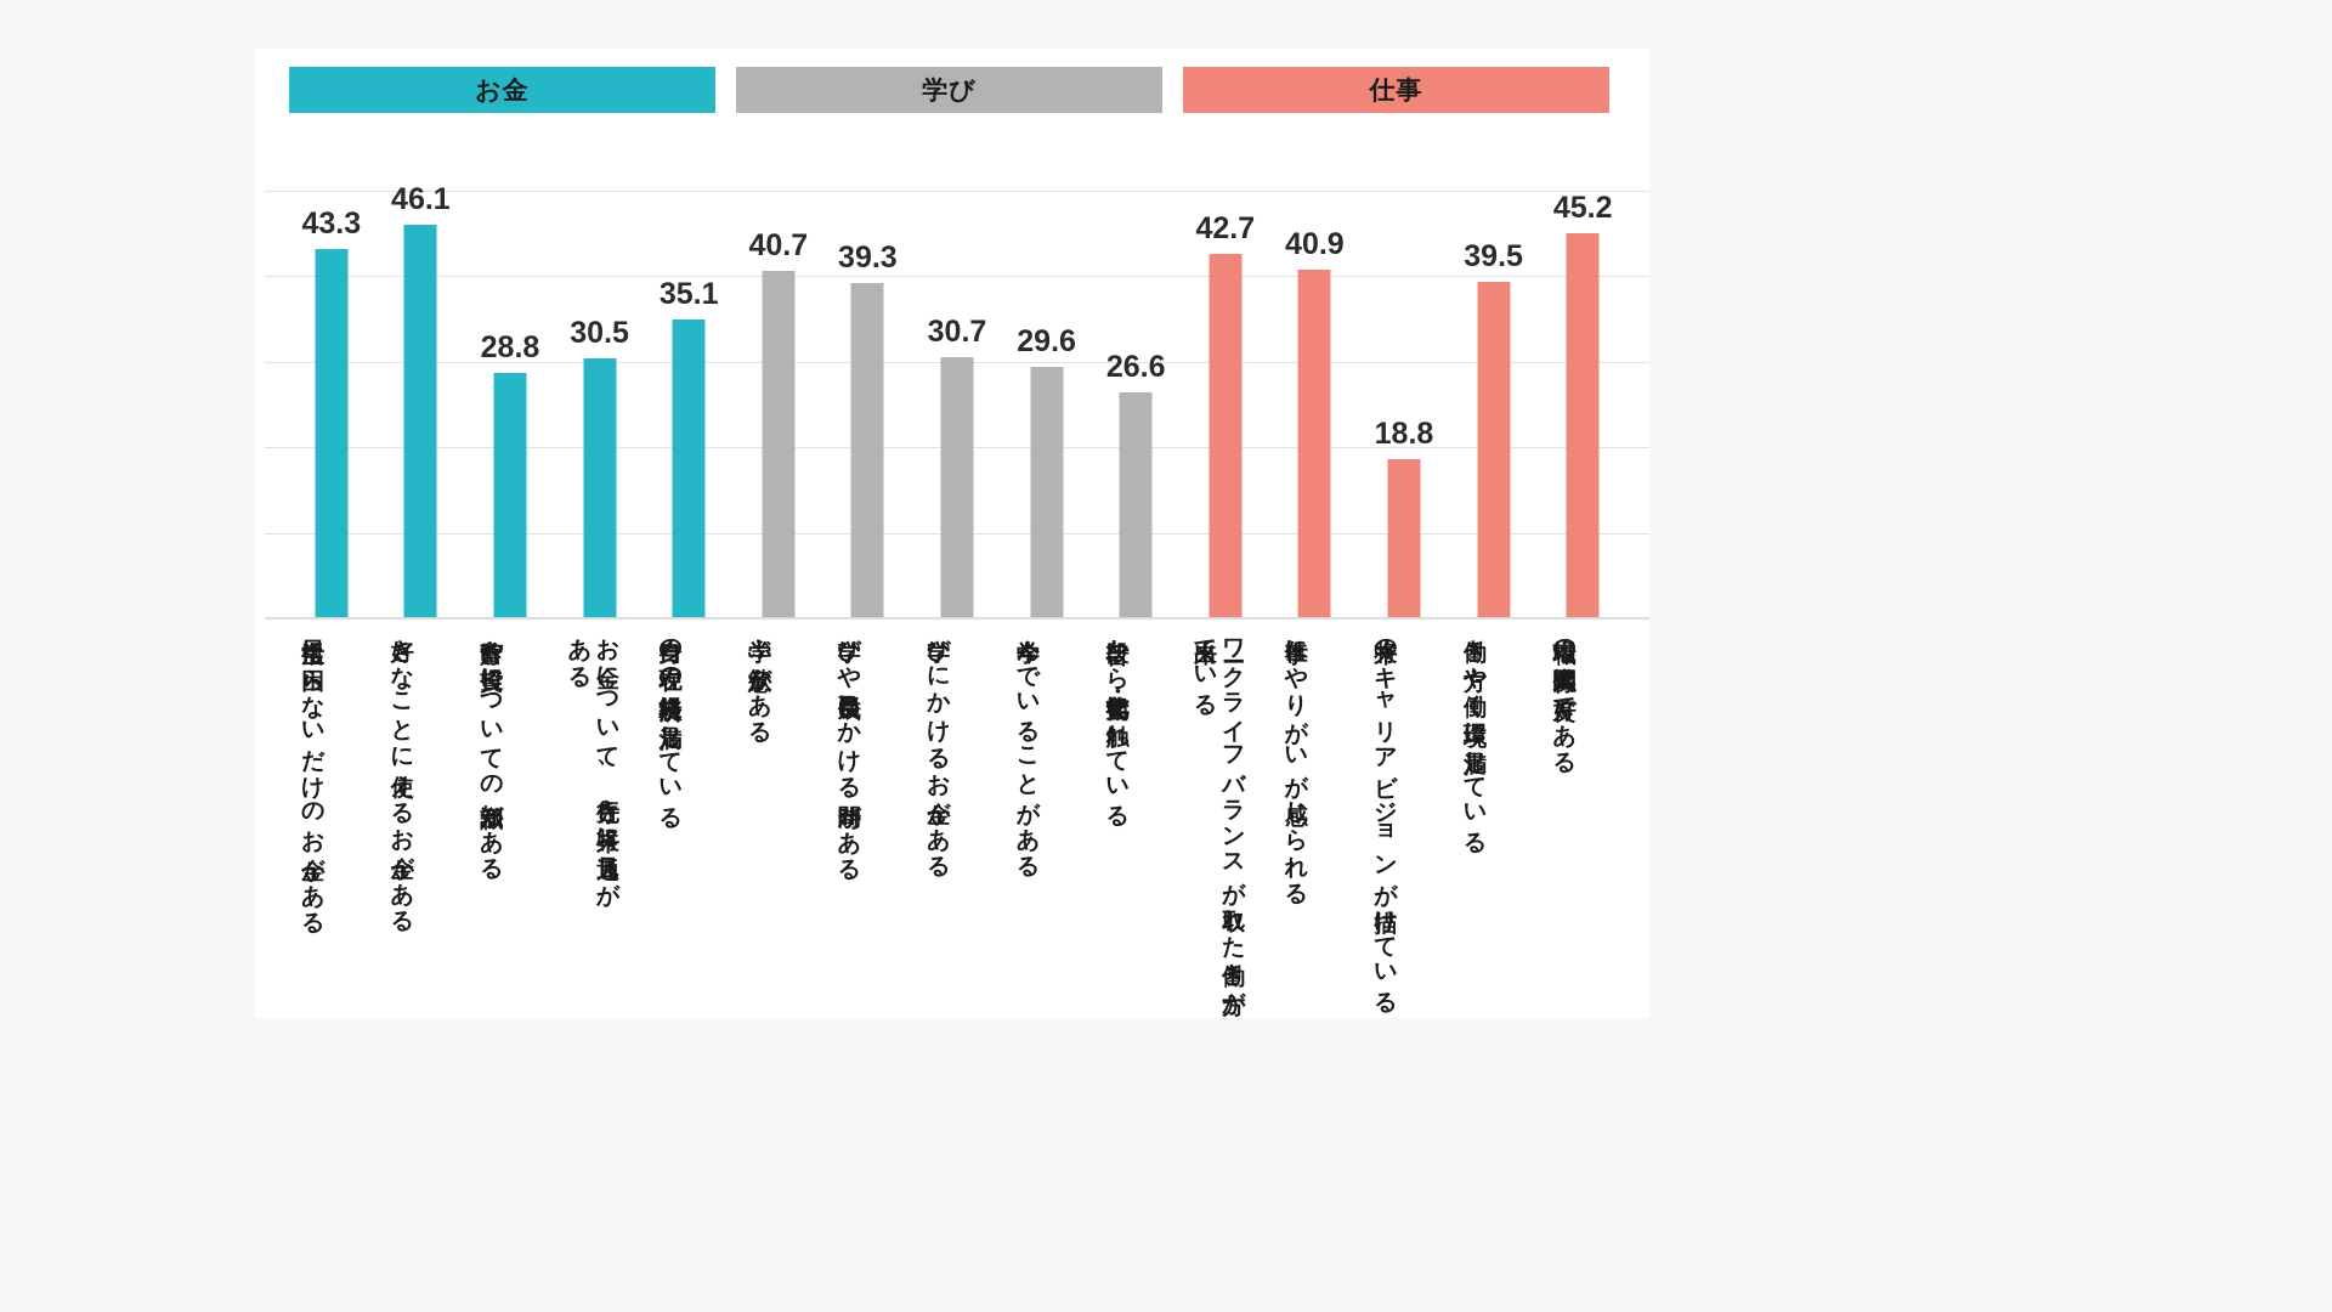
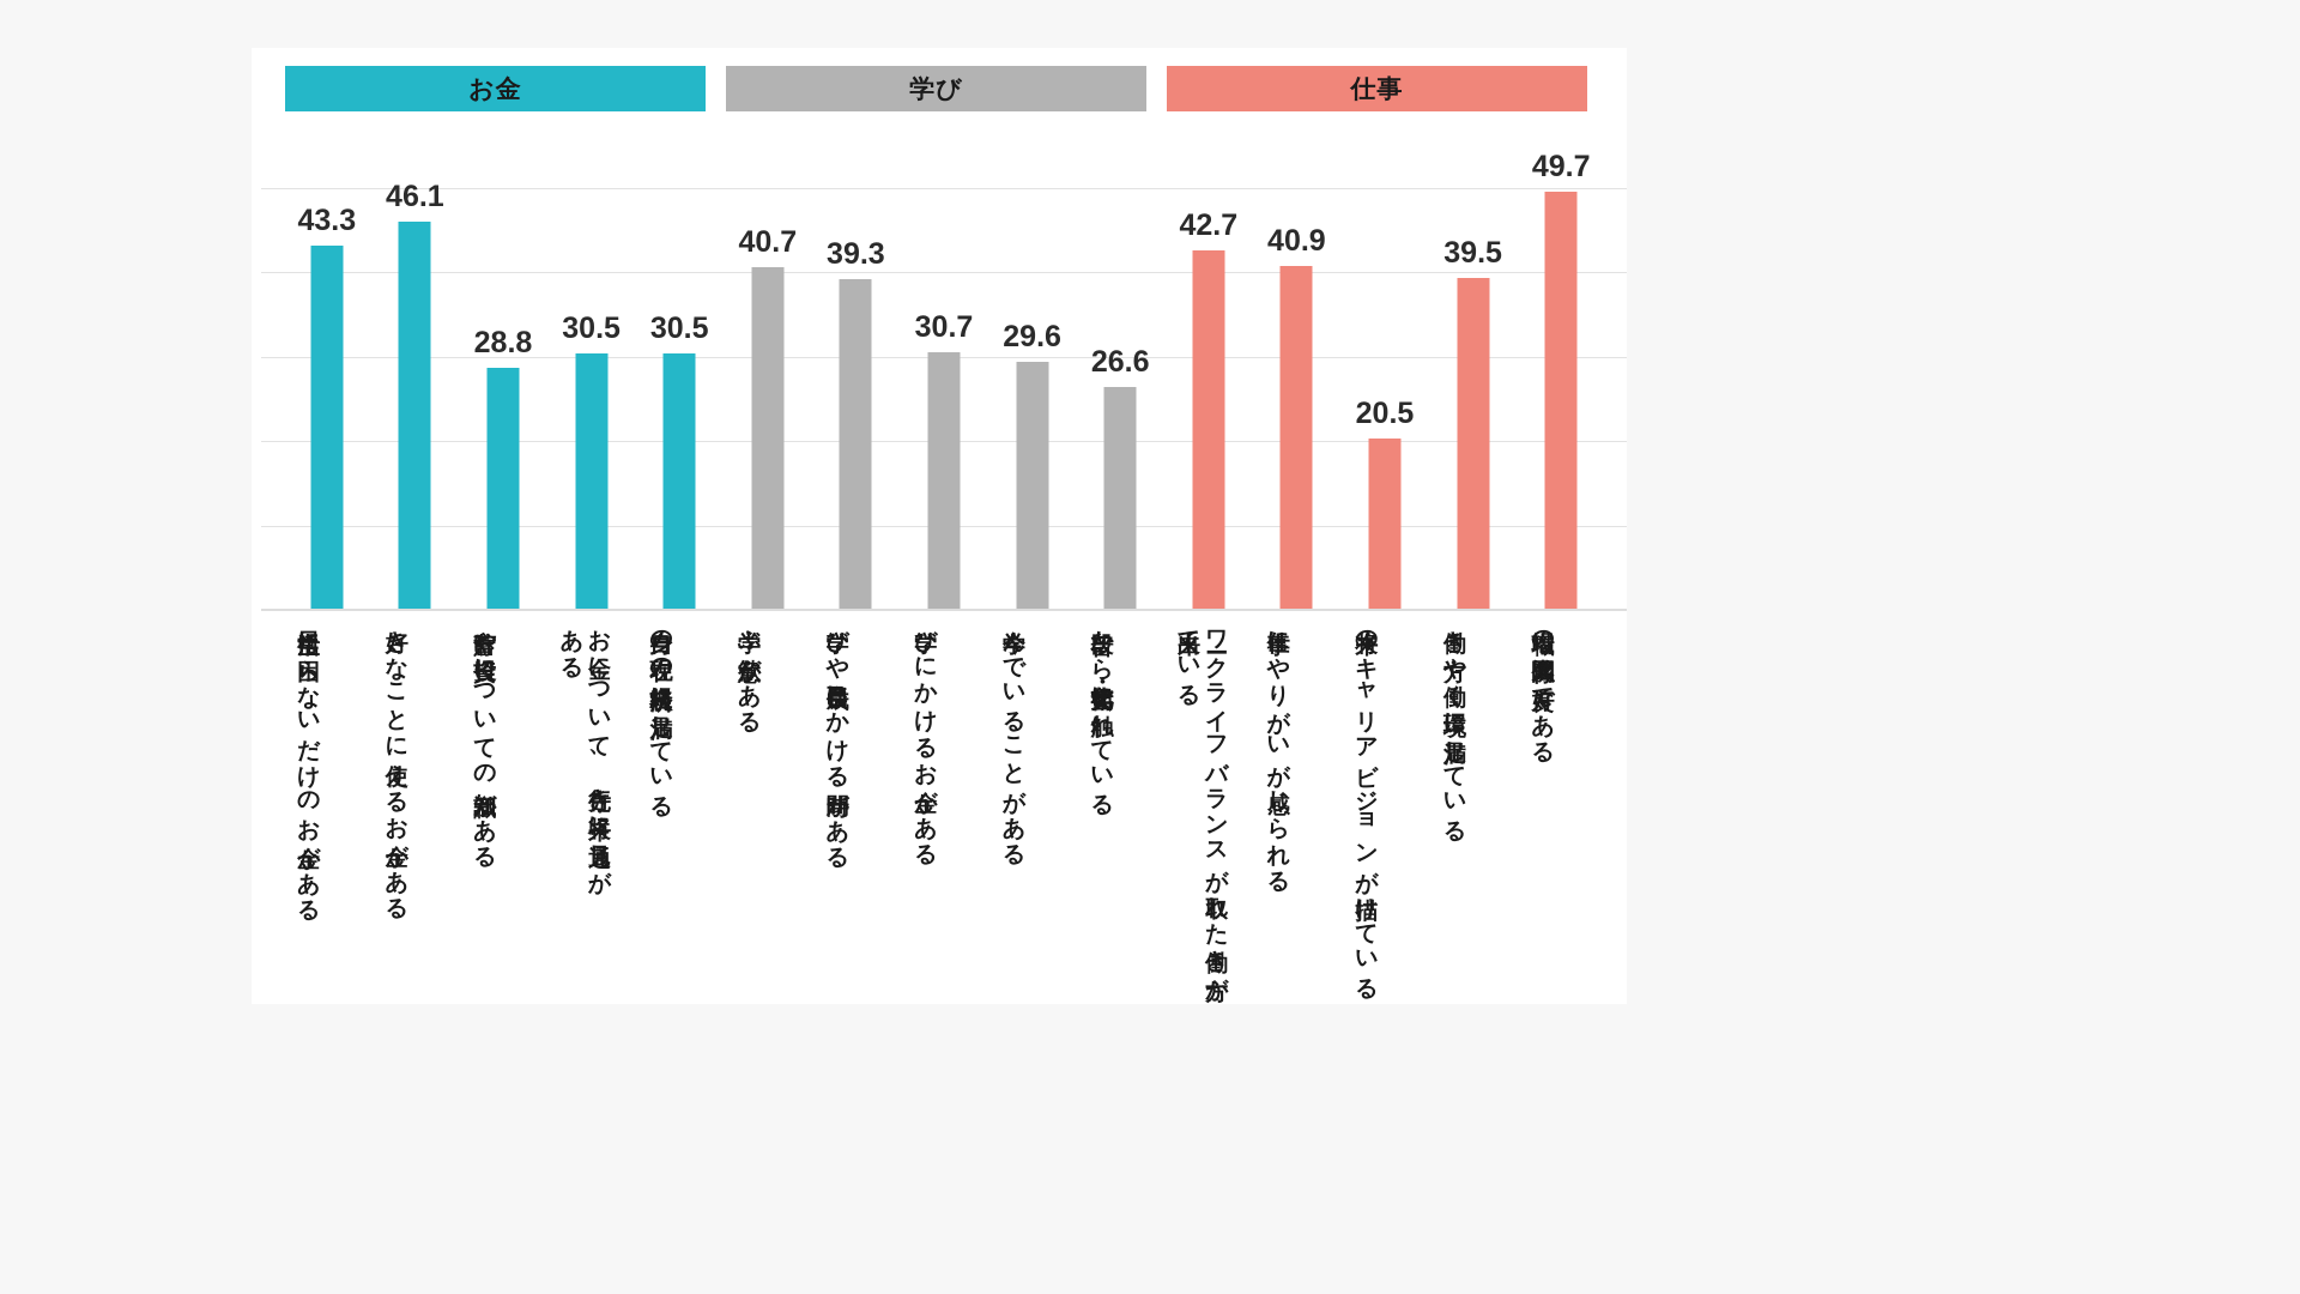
自身の現在の経済状況に満足している: 35.1 -> 30.5
将来のキャリアビジョンが描けている: 18.8 -> 20.5
職場の人間関係は良好である: 45.2 -> 49.7
